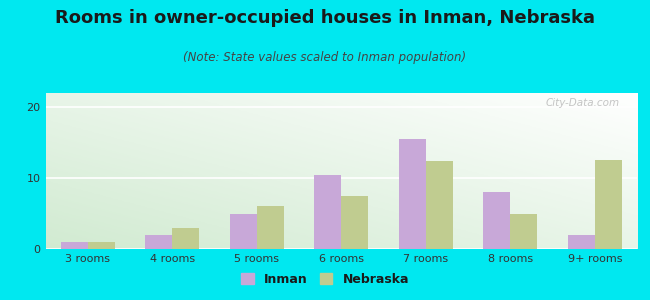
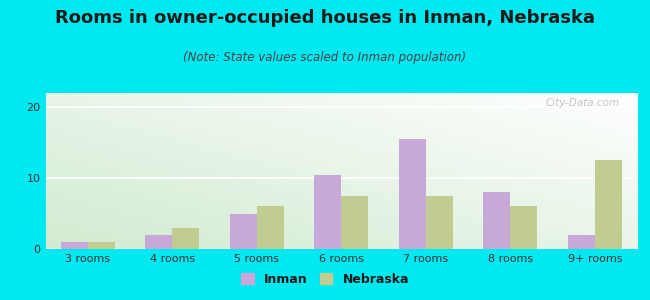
Nebraska/7 rooms: 12.4 -> 7.5
Nebraska/8 rooms: 5.0 -> 6.0
